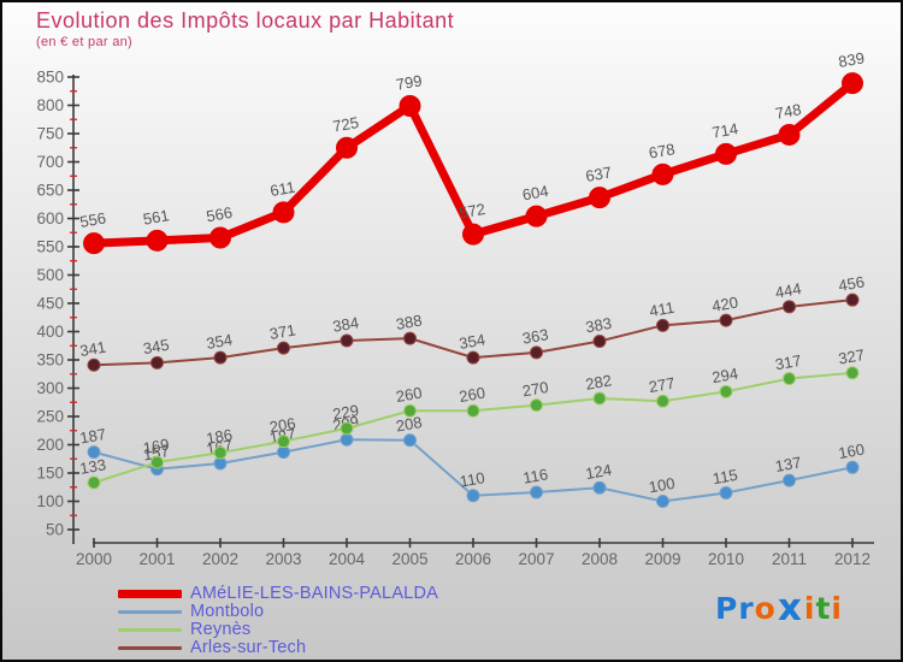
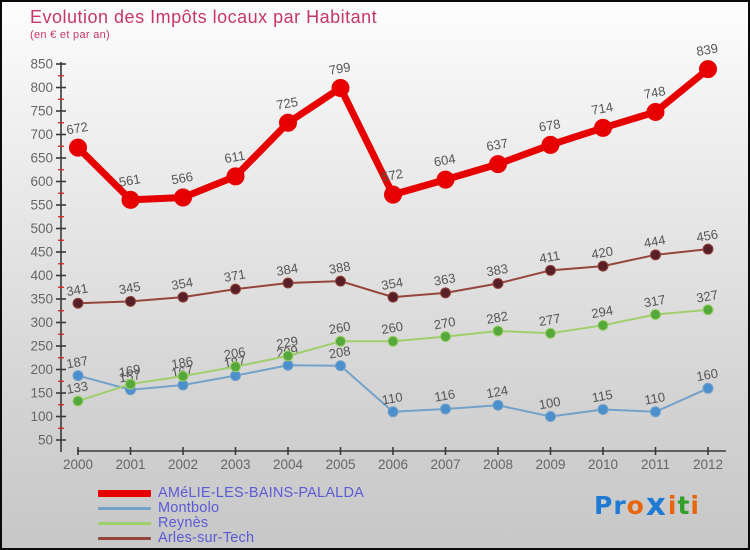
AMéLIE-LES-BAINS-PALALDA/2000: 556 -> 672
Montbolo/2011: 137 -> 110
